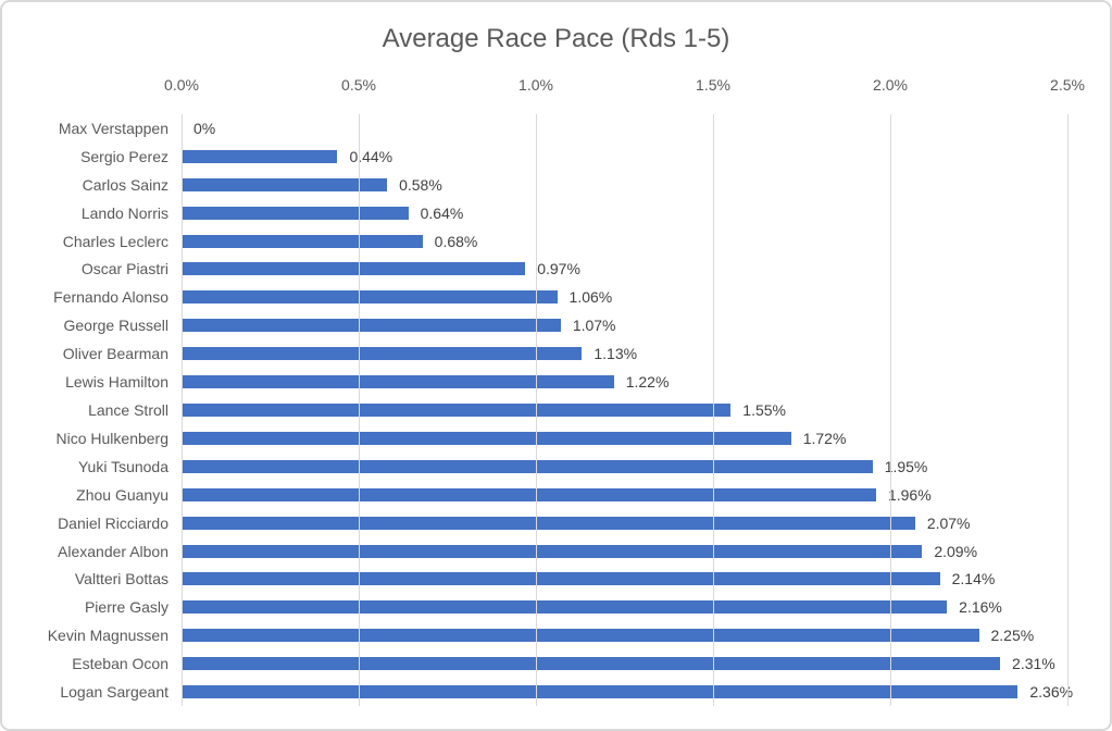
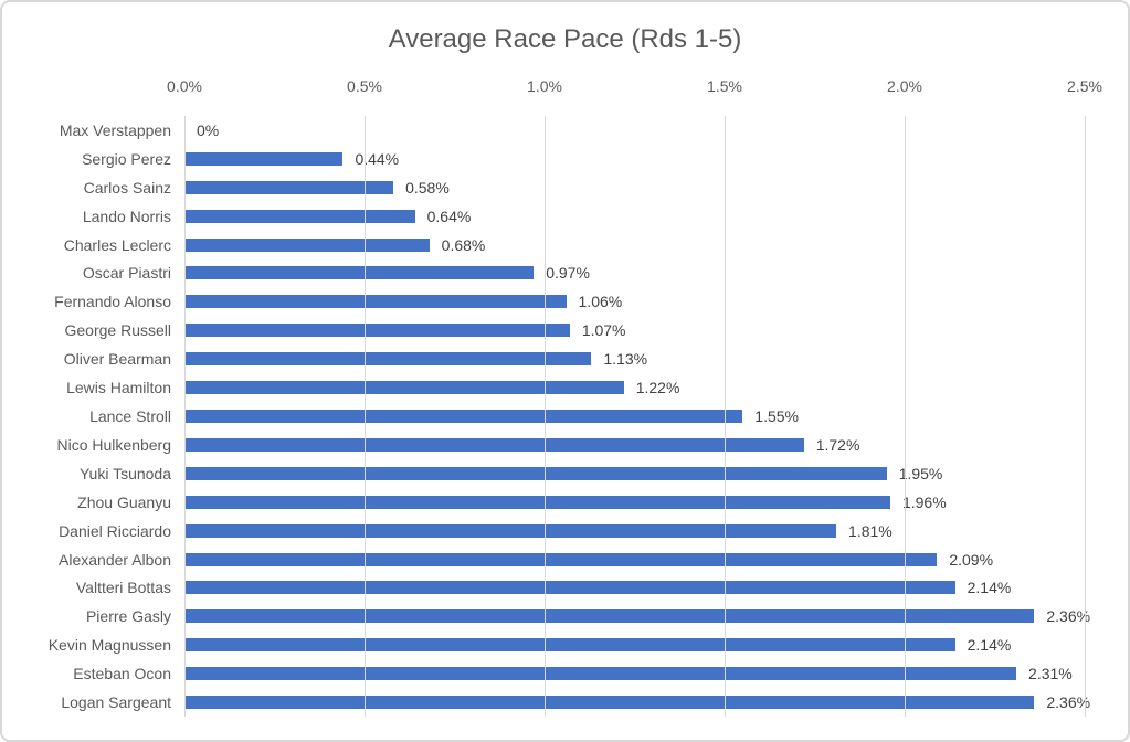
Daniel Ricciardo: 2.07% -> 1.81%
Pierre Gasly: 2.16% -> 2.36%
Kevin Magnussen: 2.25% -> 2.14%
